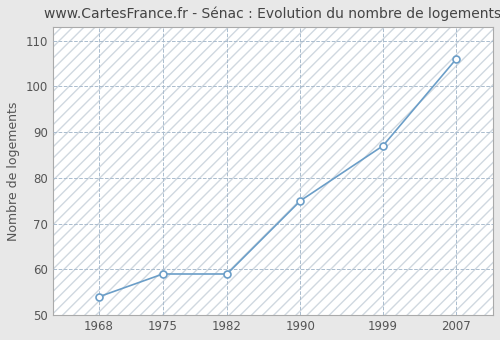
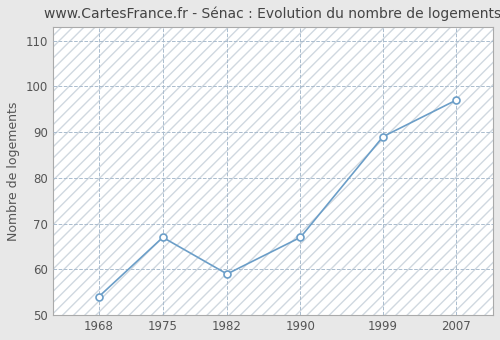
1975: 59 -> 67
1990: 75 -> 67
1999: 87 -> 89
2007: 106 -> 97
